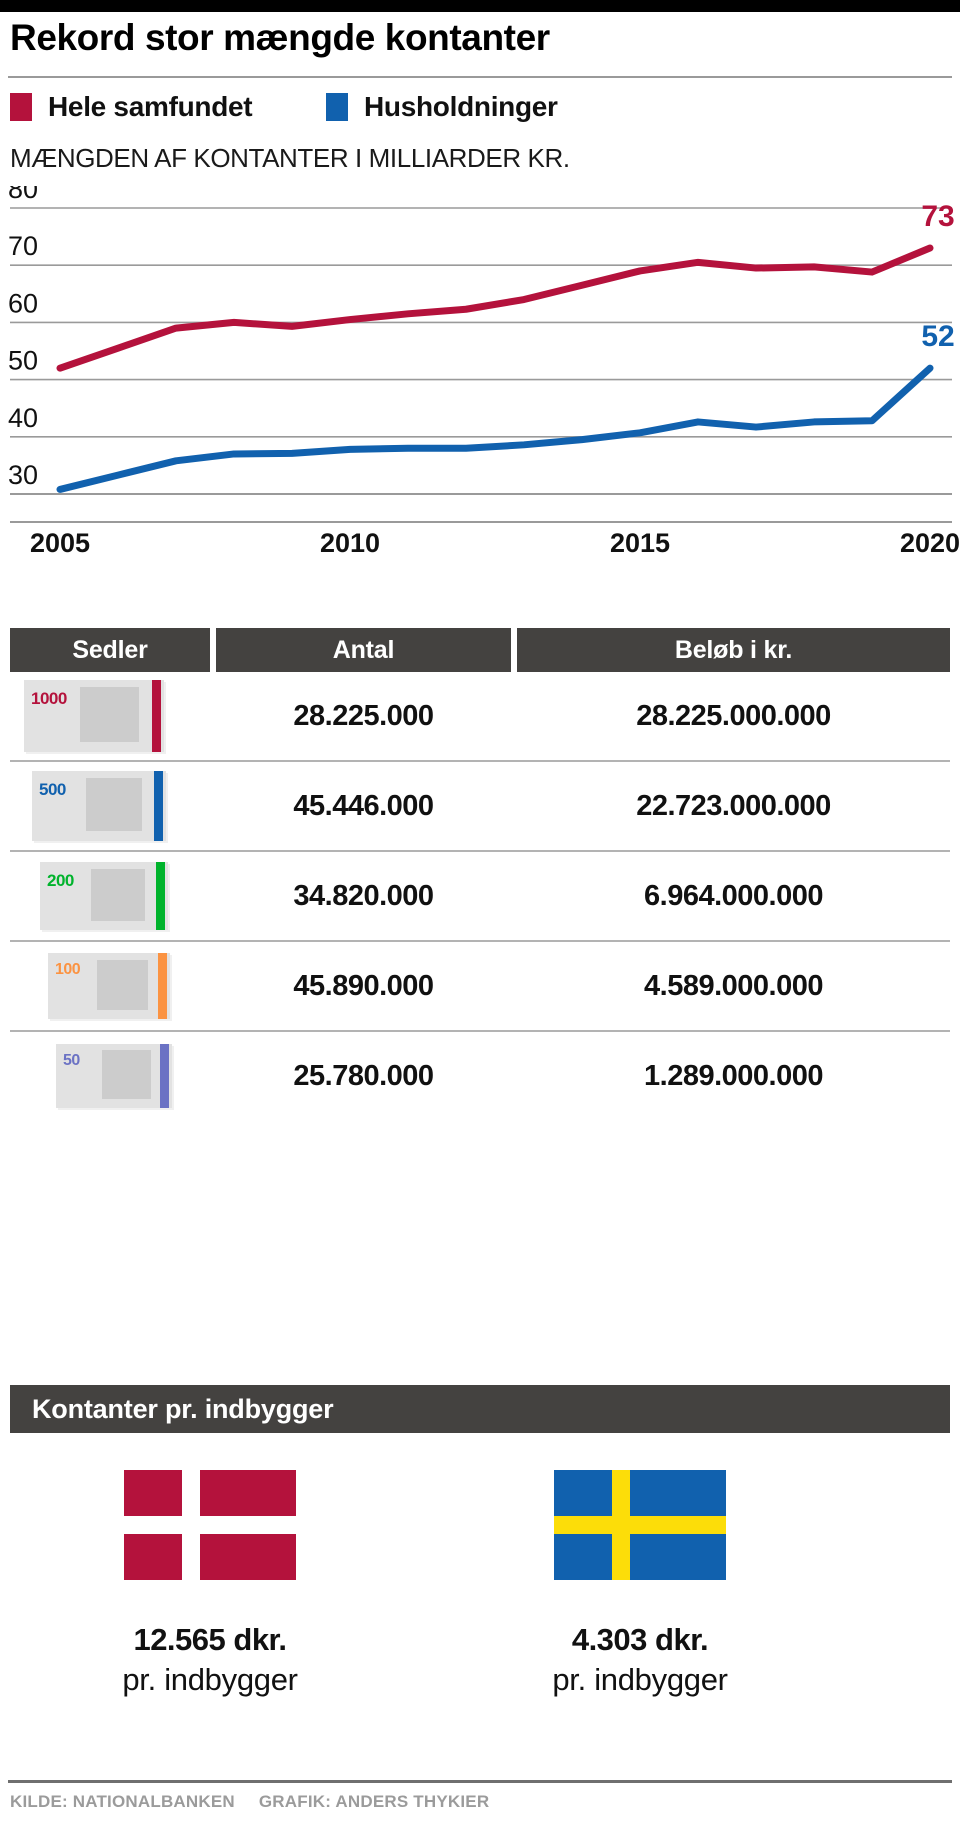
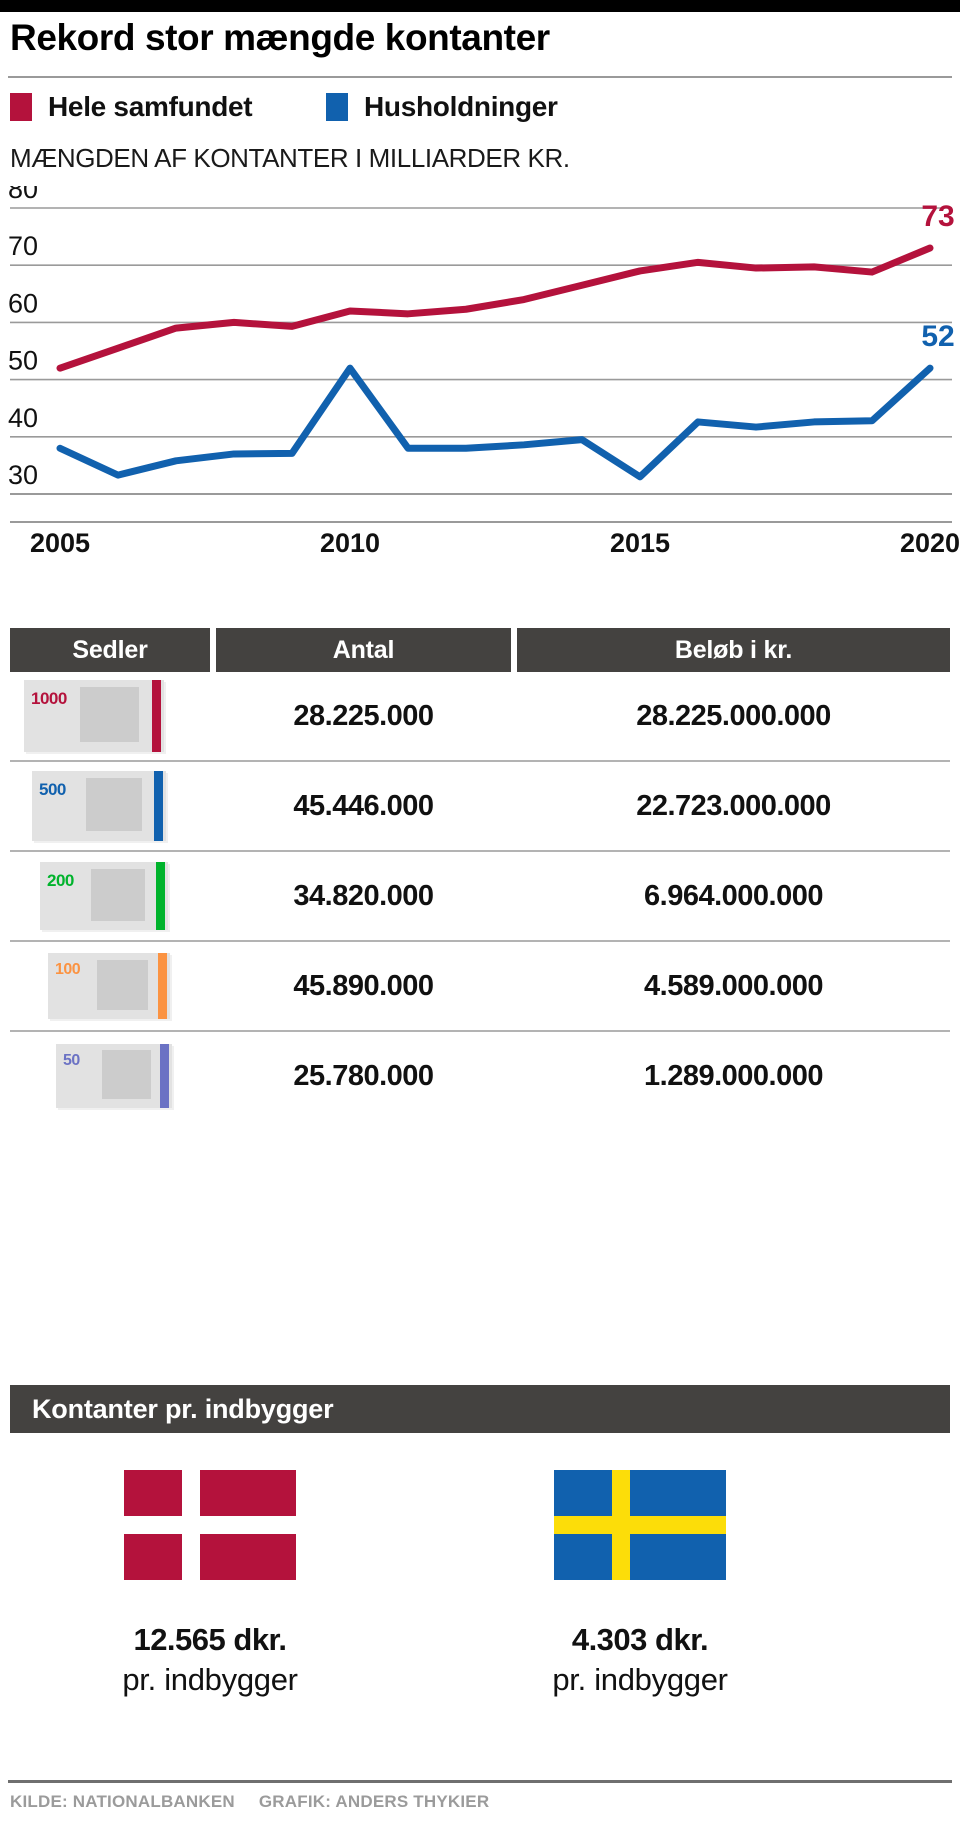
Husholdninger/2005: 31 -> 38
Hele samfundet/2010: 60 -> 62
Husholdninger/2010: 38 -> 52
Husholdninger/2015: 41 -> 33
